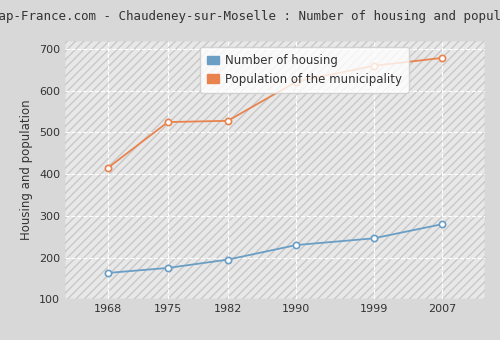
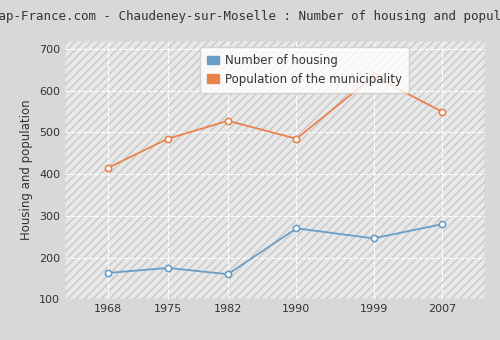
Population of the municipality/1975: 525 -> 485
Number of housing/1982: 195 -> 160
Number of housing/1990: 230 -> 270
Population of the municipality/1990: 622 -> 485
Population of the municipality/1999: 660 -> 635
Population of the municipality/2007: 679 -> 550
